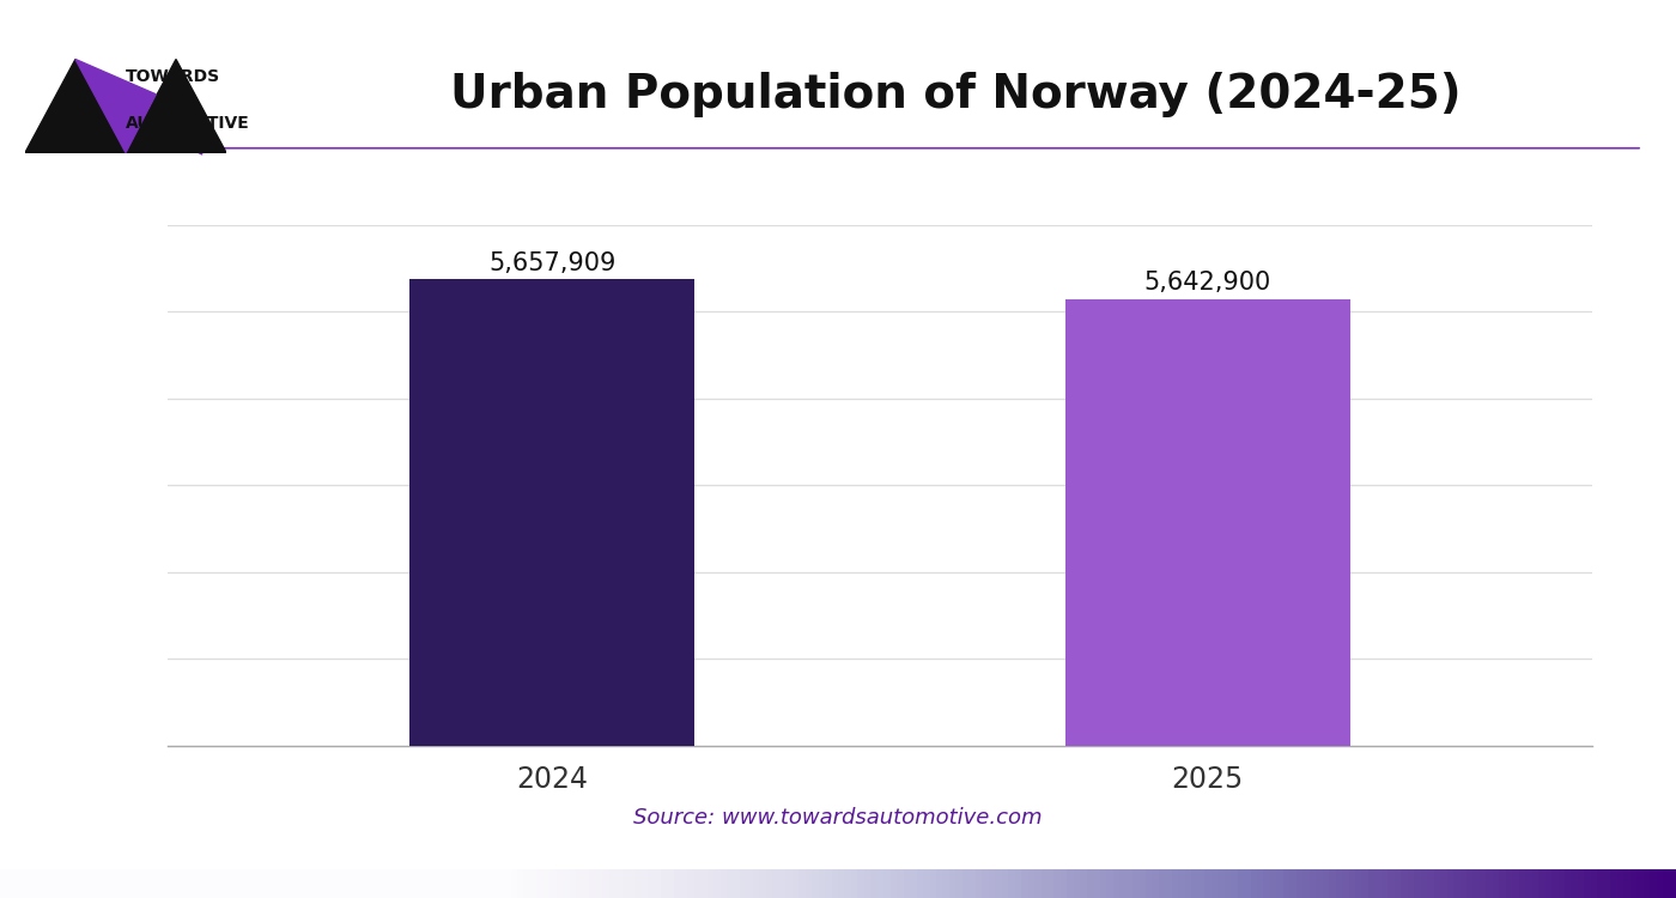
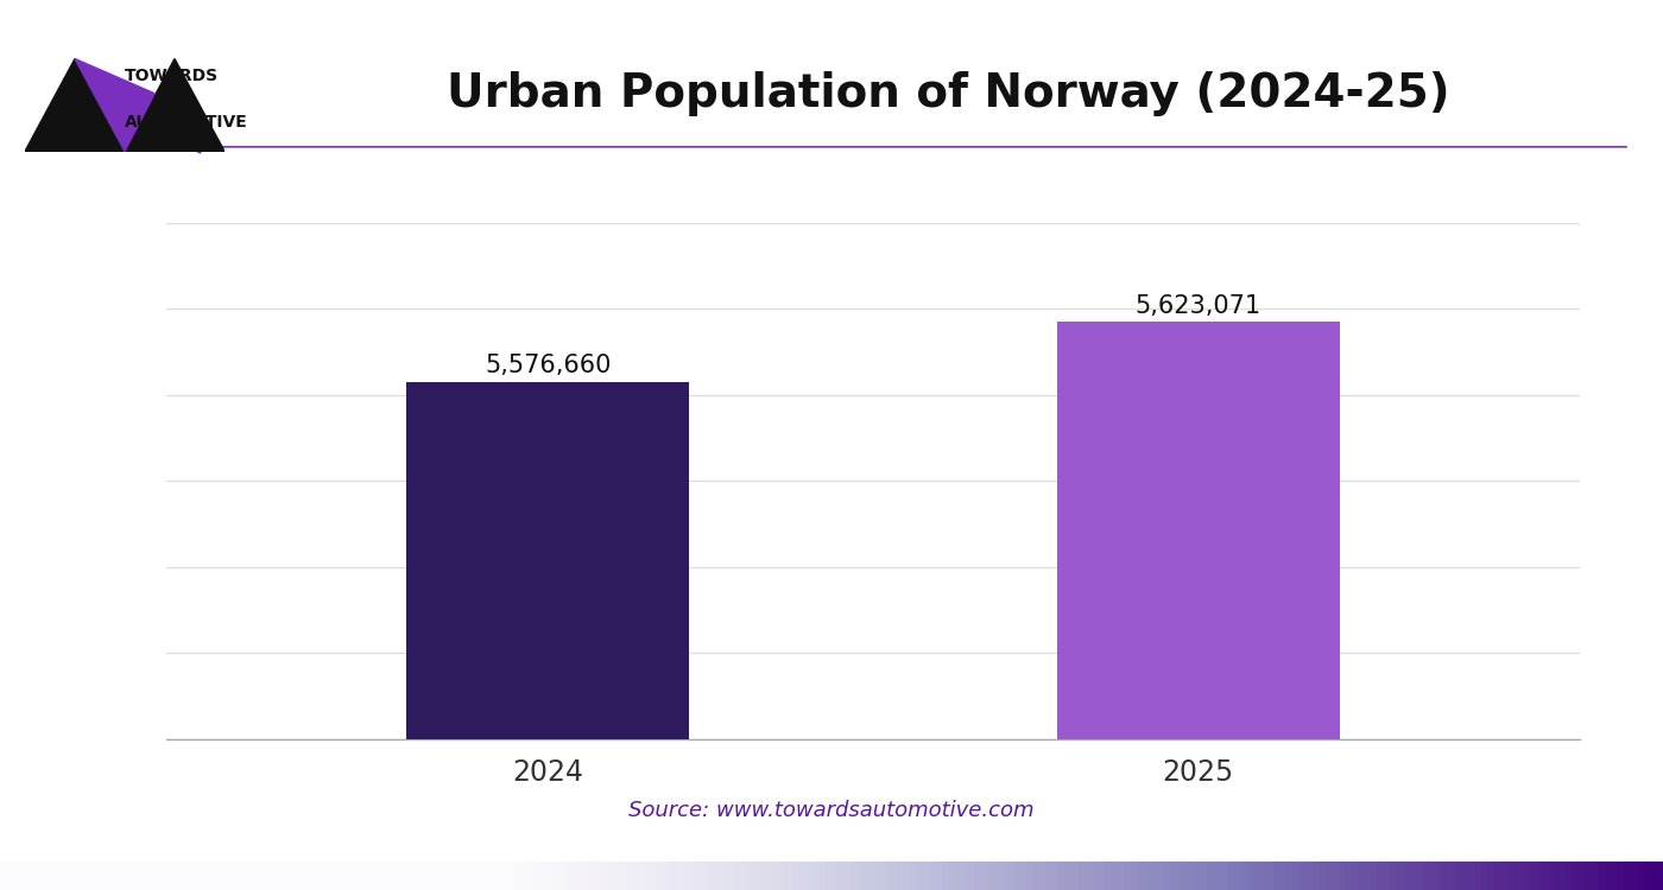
2024: 5,657,909 -> 5,576,660
2025: 5,642,900 -> 5,623,071
